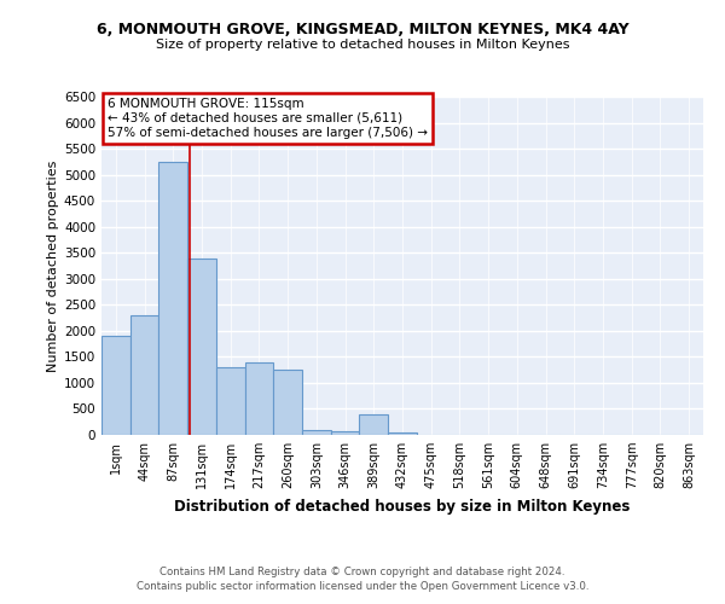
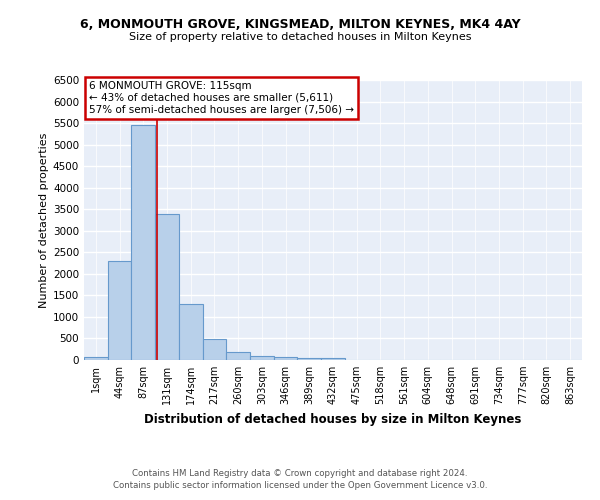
1sqm: 1900 -> 70
87sqm: 5250 -> 5450
217sqm: 1400 -> 480
260sqm: 1250 -> 180
389sqm: 400 -> 50
